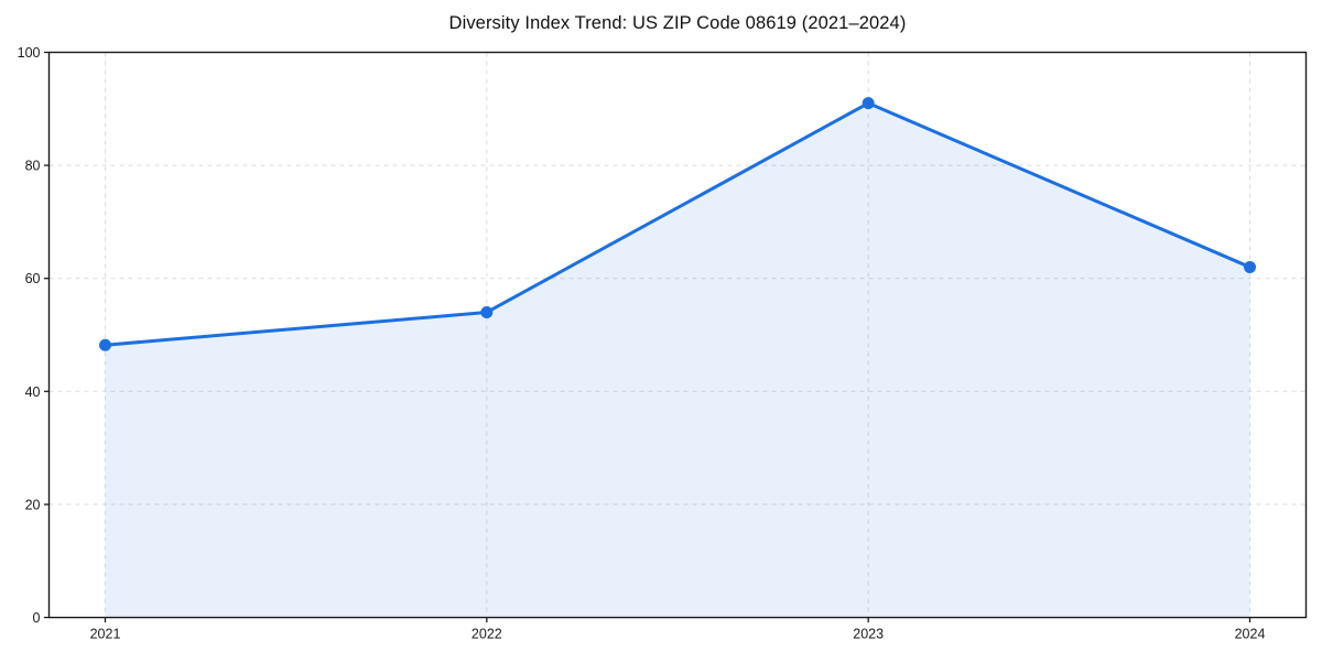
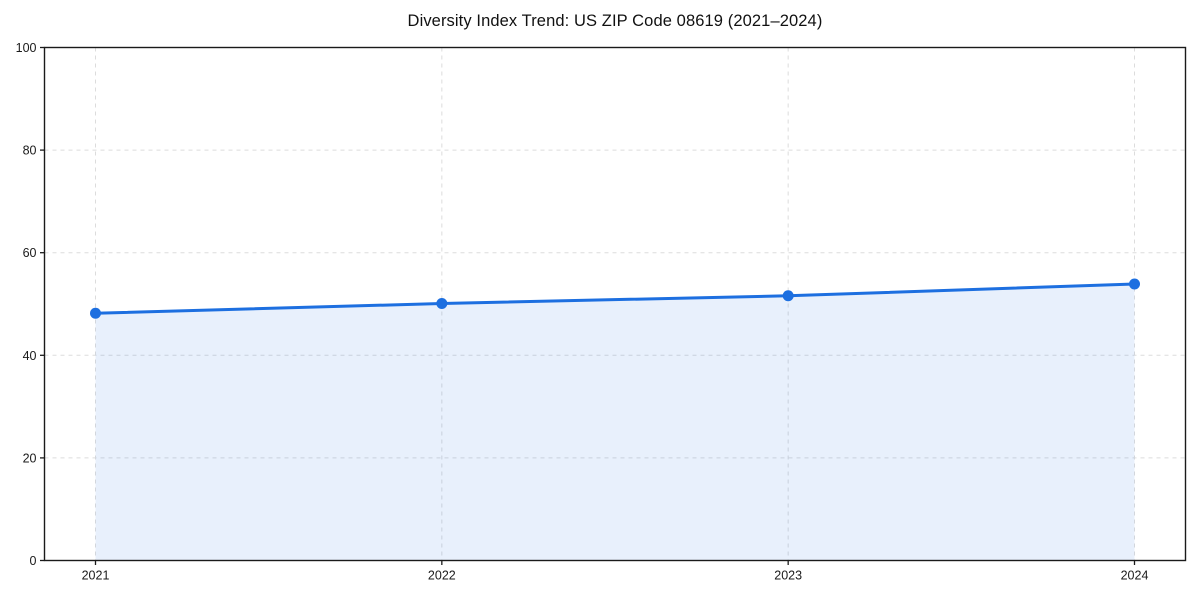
2022: 54 -> 50
2023: 91 -> 52
2024: 62 -> 54
